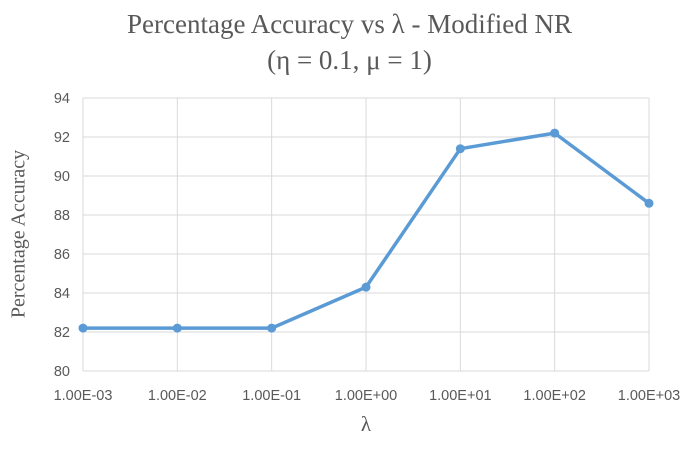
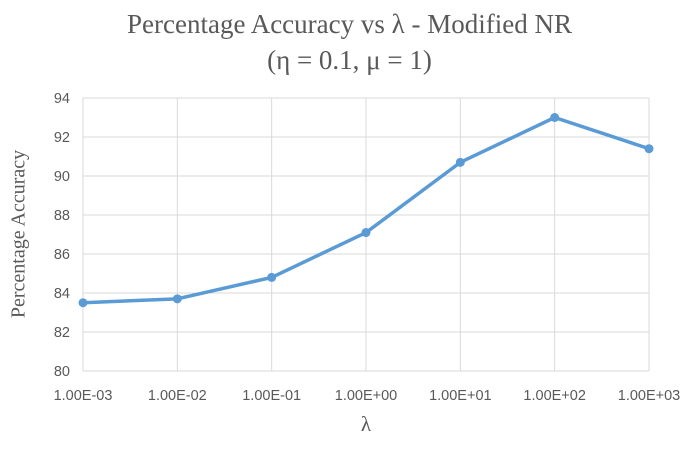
1.00E-03: 82.2 -> 83.5
1.00E-02: 82.2 -> 83.7
1.00E-01: 82.2 -> 84.8
1.00E+00: 84.3 -> 87.1
1.00E+01: 91.4 -> 90.7
1.00E+02: 92.2 -> 93.0
1.00E+03: 88.6 -> 91.4
